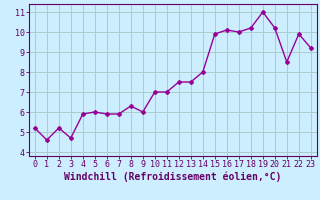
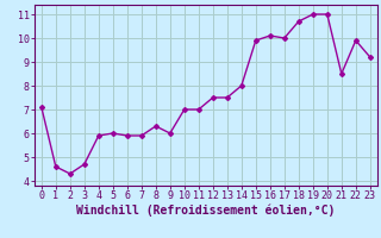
0: 5.2 -> 7.1
2: 5.2 -> 4.3
18: 10.2 -> 10.7
20: 10.2 -> 11.0
